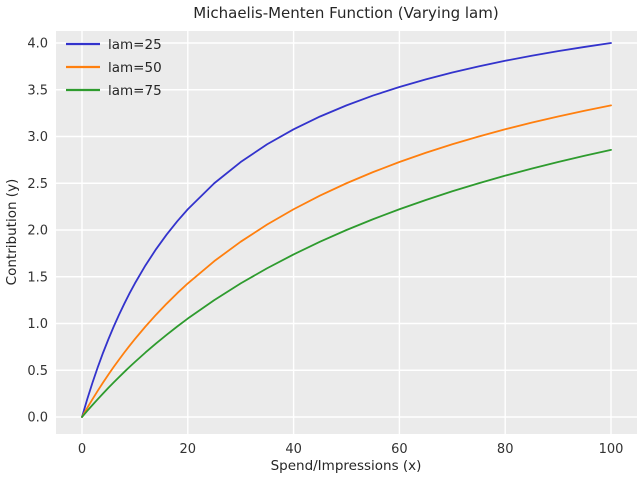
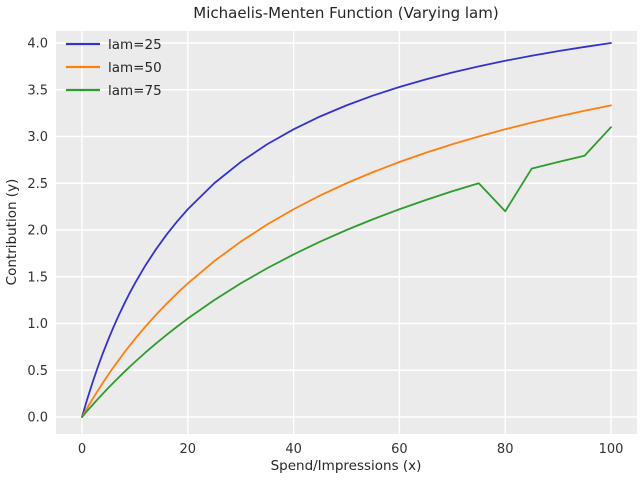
lam=75/80: 2.6 -> 2.2
lam=75/100: 2.9 -> 3.1
